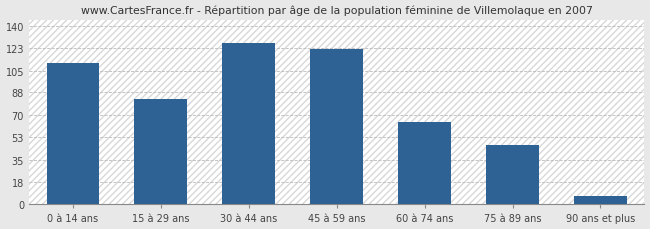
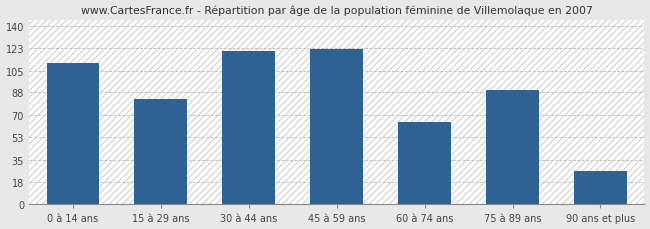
30 à 44 ans: 127 -> 121
75 à 89 ans: 47 -> 90
90 ans et plus: 7 -> 26
